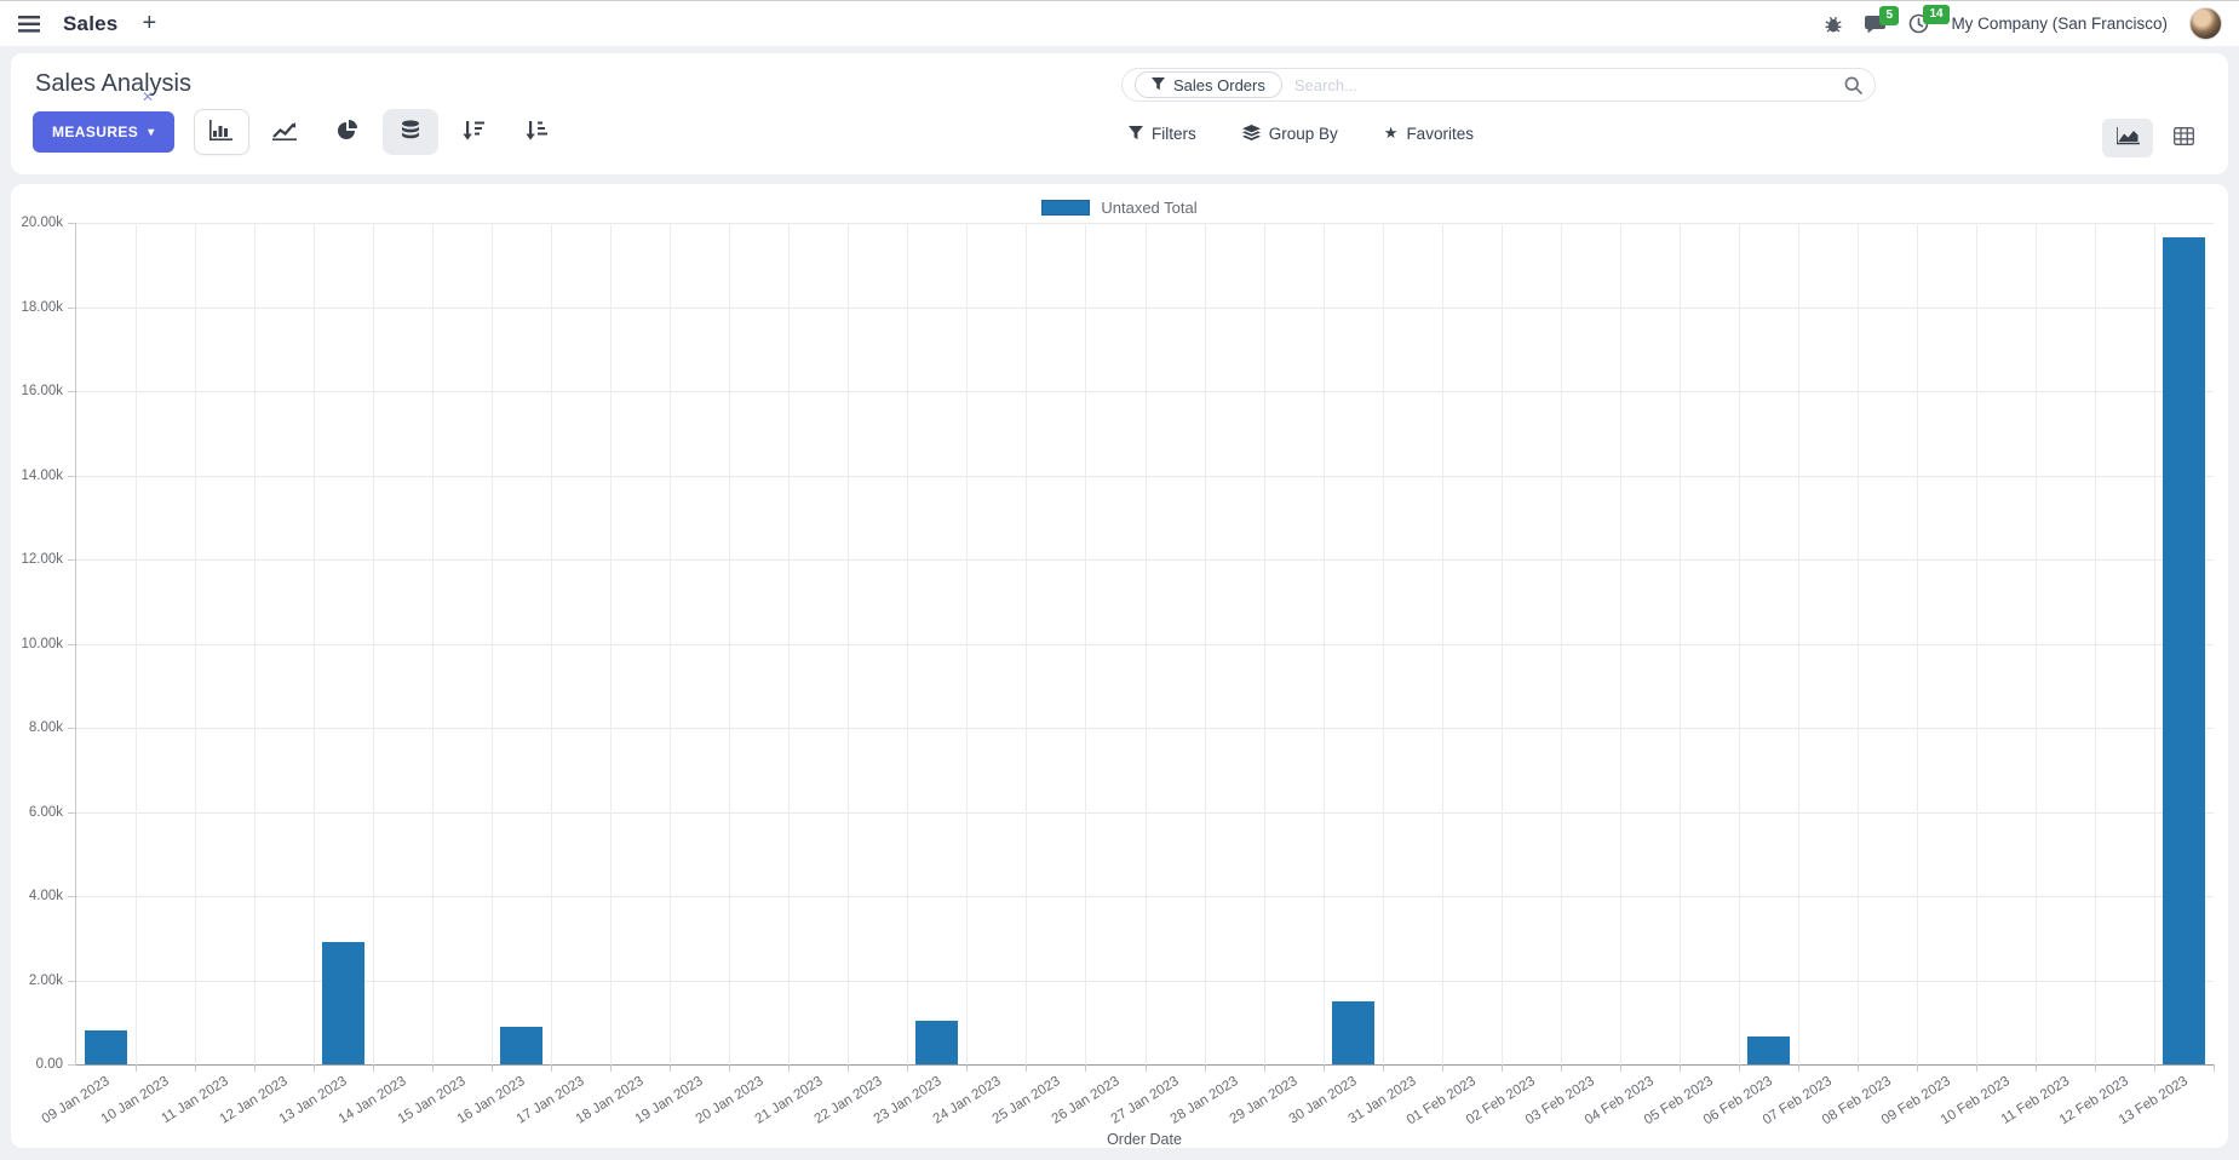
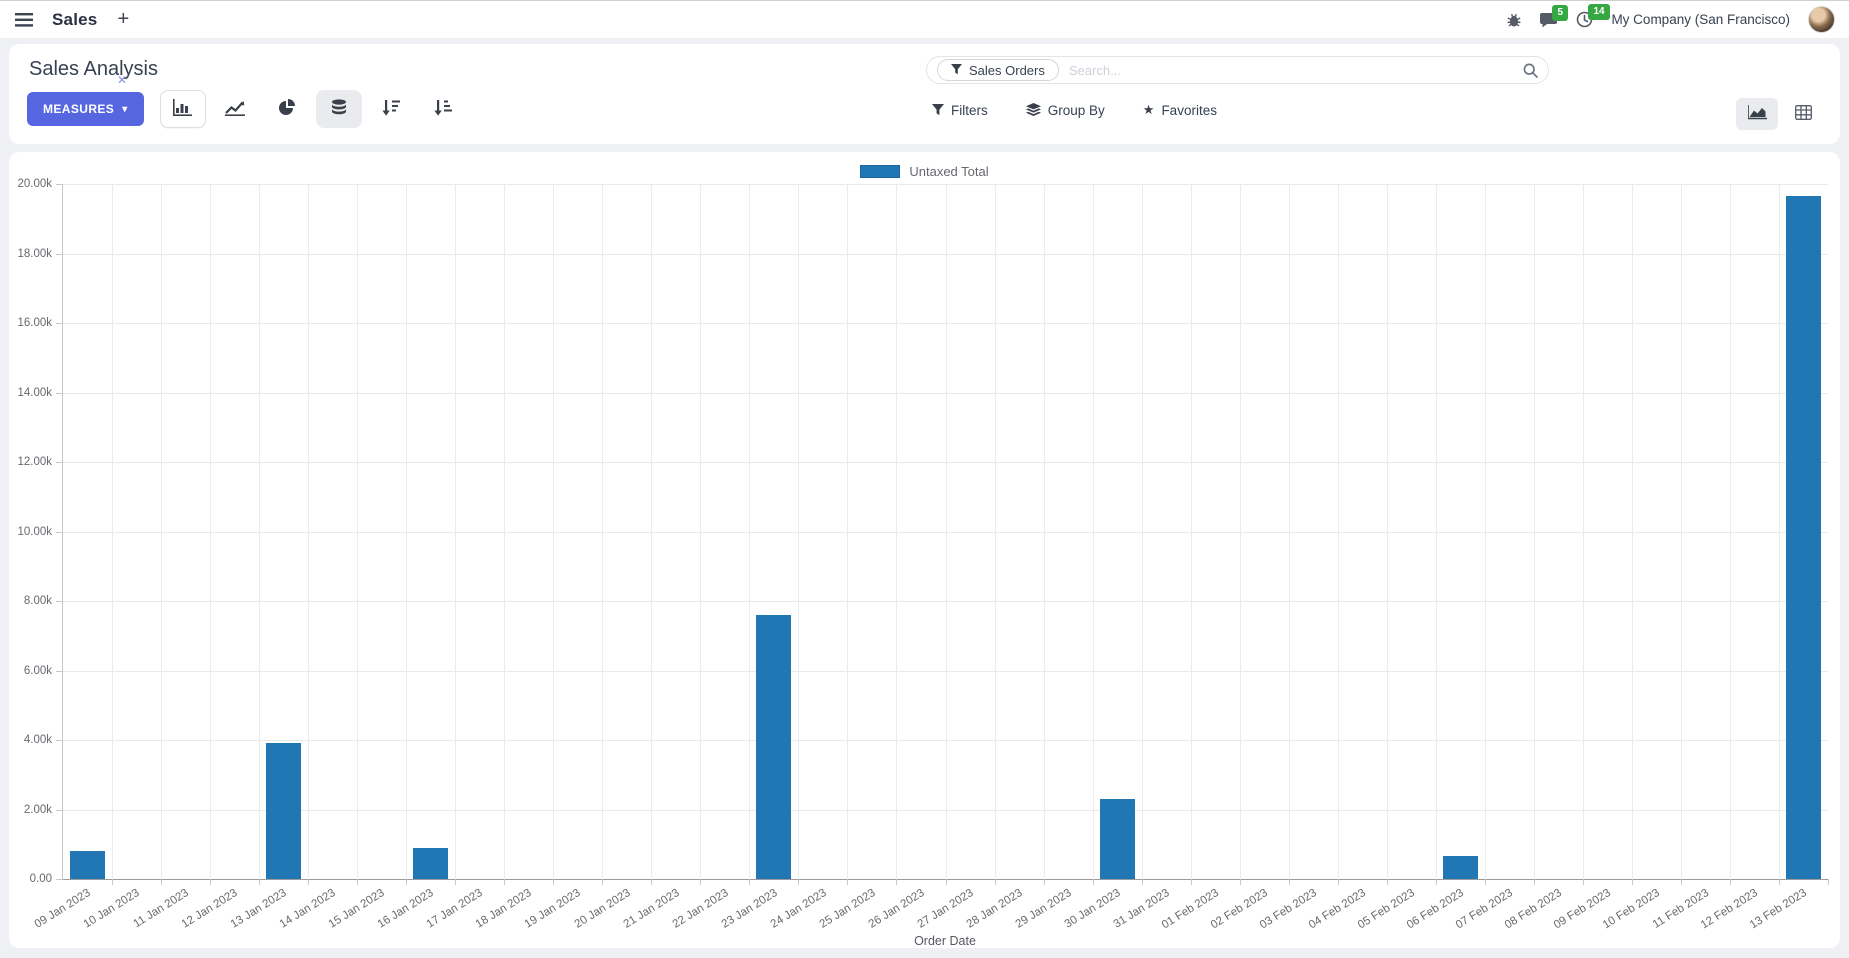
13 Jan 2023: 2.9k -> 3.9k
23 Jan 2023: 1.0k -> 7.6k
30 Jan 2023: 1.5k -> 2.3k
